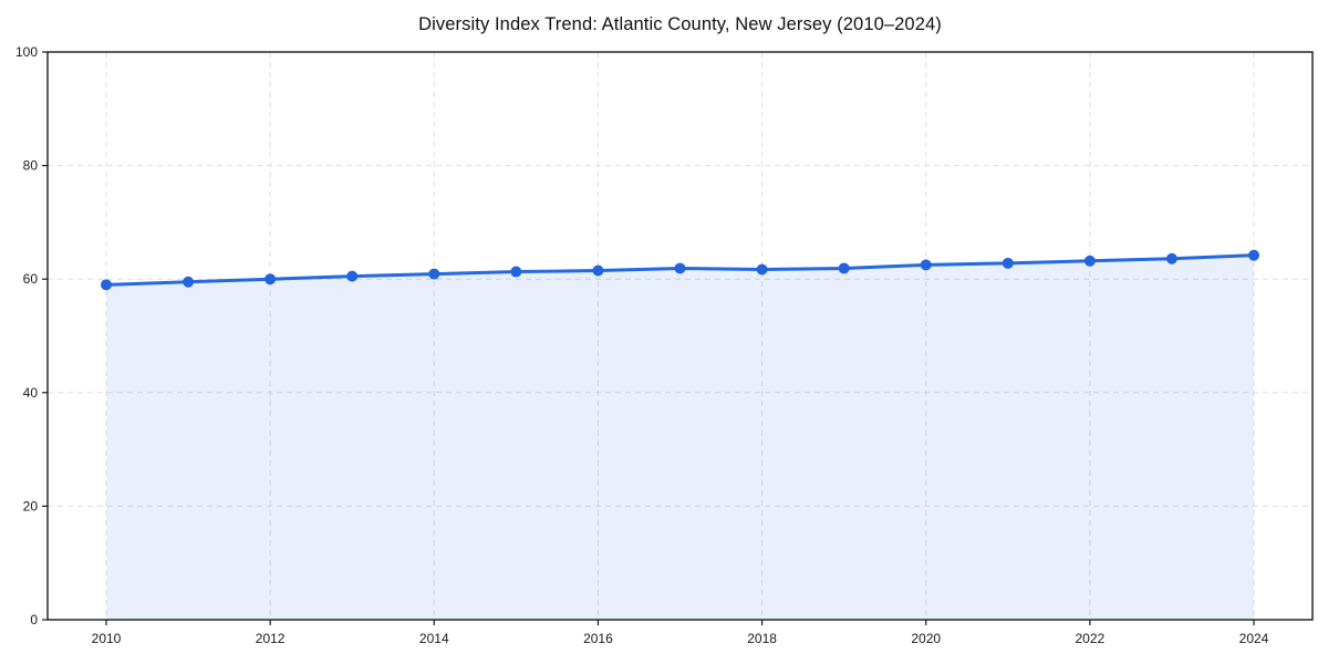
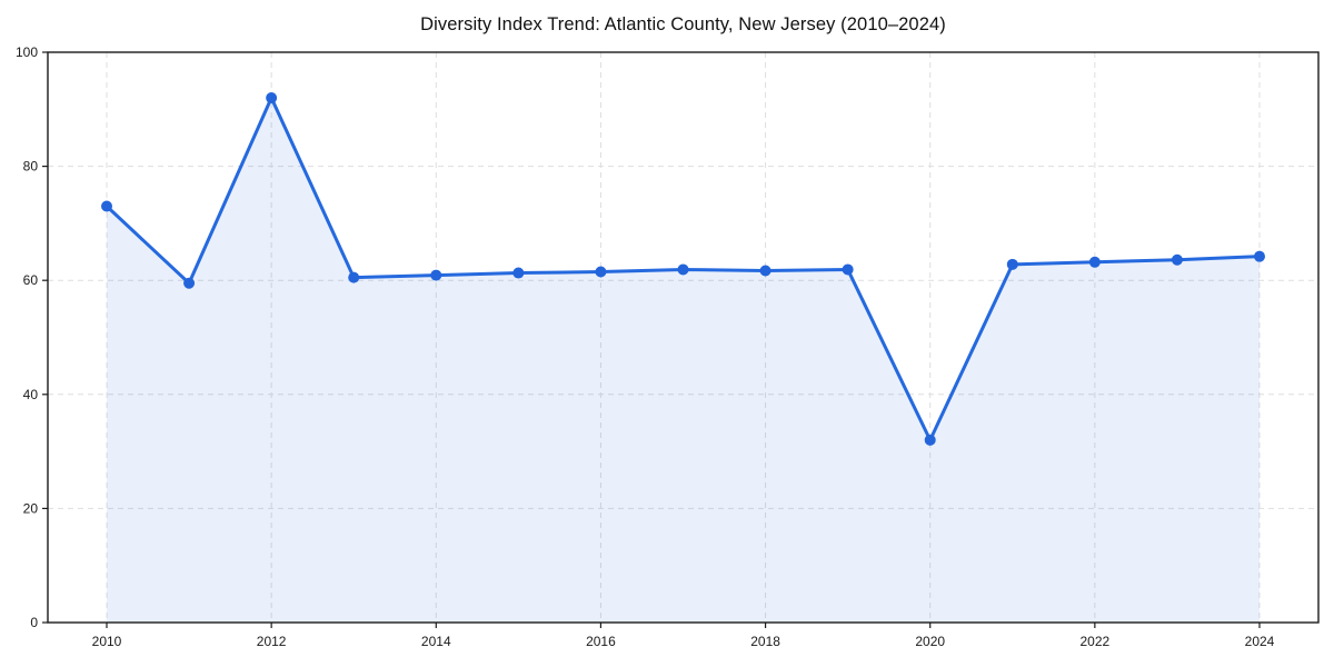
2010: 59 -> 73
2012: 60 -> 92
2020: 62 -> 32
